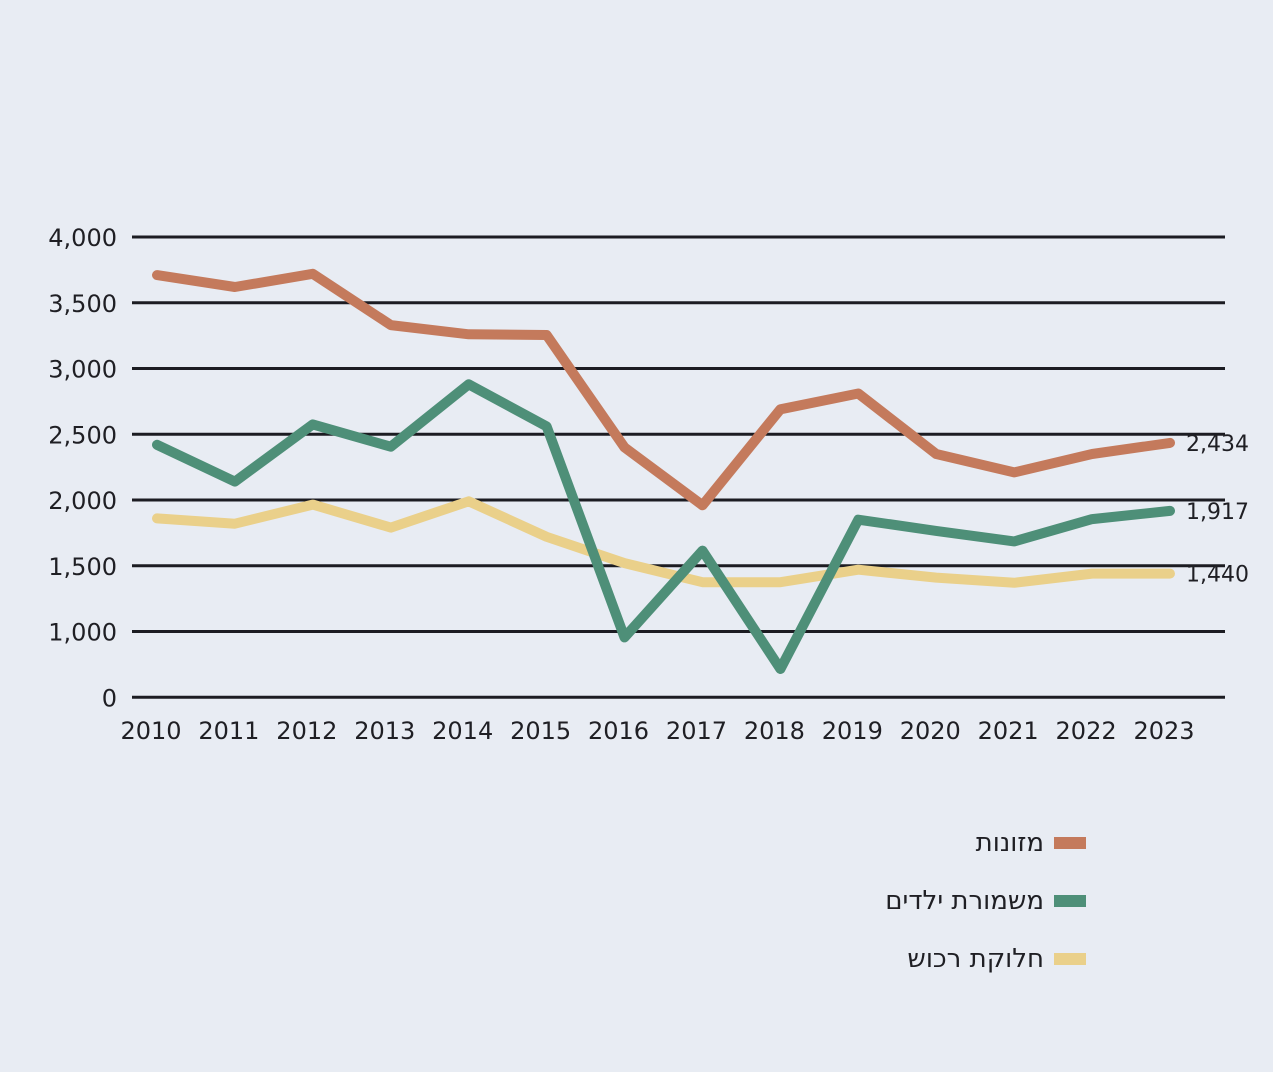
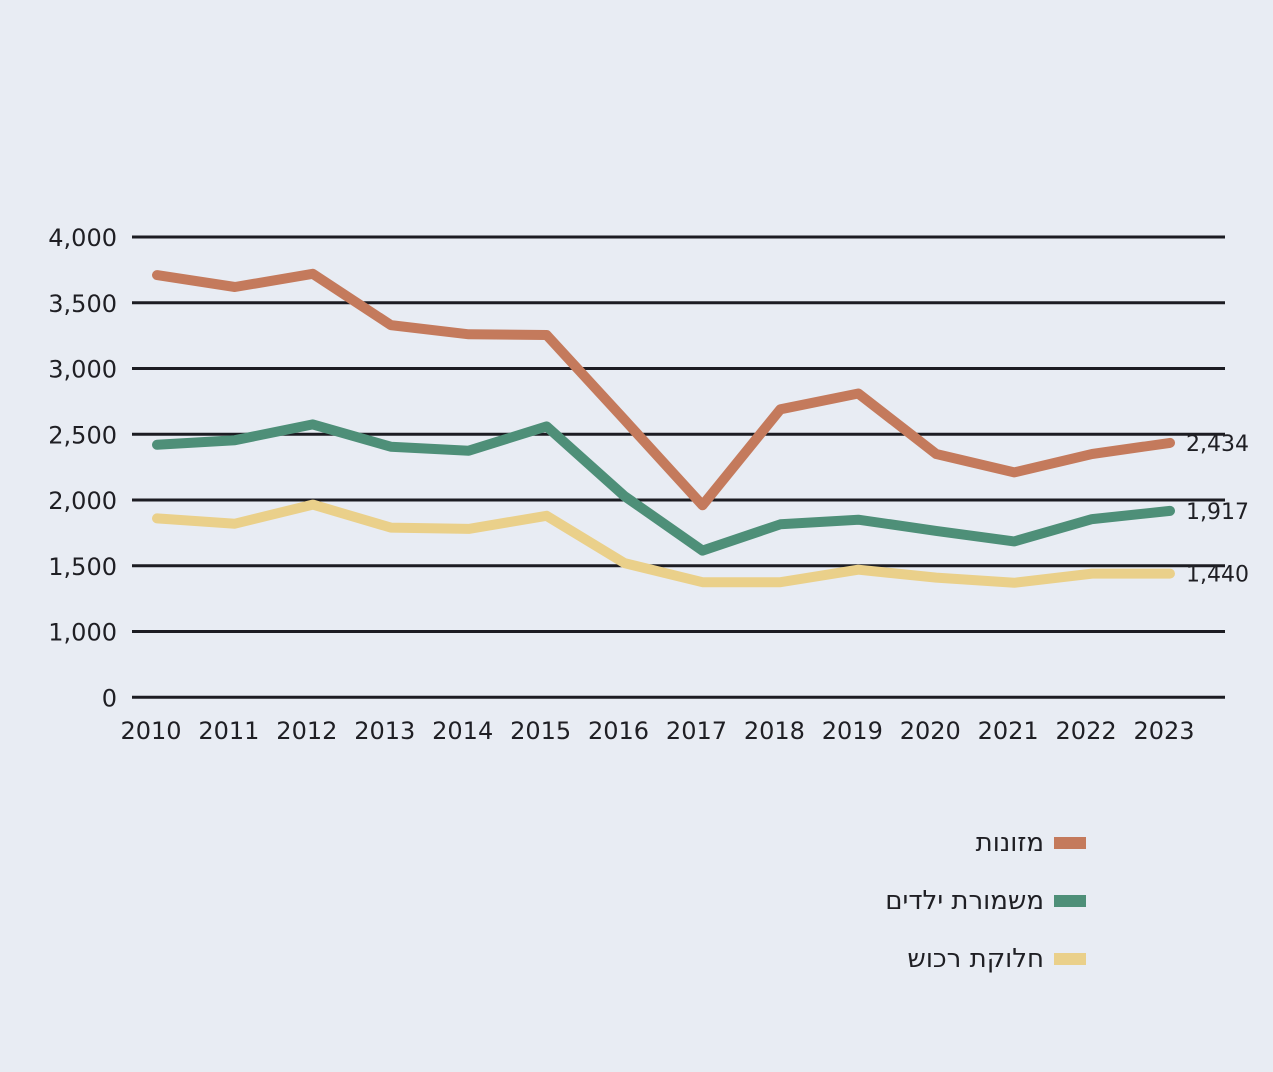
משמורת ילדים/2011: 2140 -> 2460
משמורת ילדים/2014: 2880 -> 2380
חלוקת רכוש/2014: 1990 -> 1780
חלוקת רכוש/2015: 1720 -> 1880
מזונות/2016: 2400 -> 2610
משמורת ילדים/2016: 910 -> 2030
משמורת ילדים/2018: 430 -> 1820
